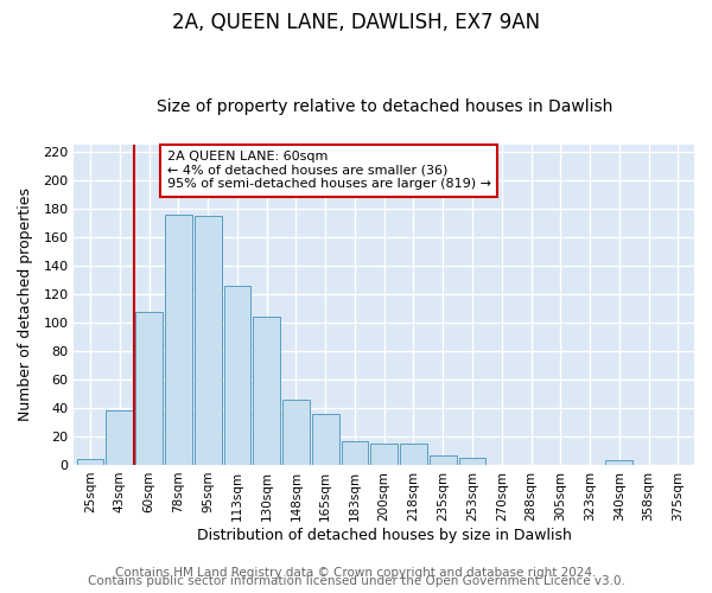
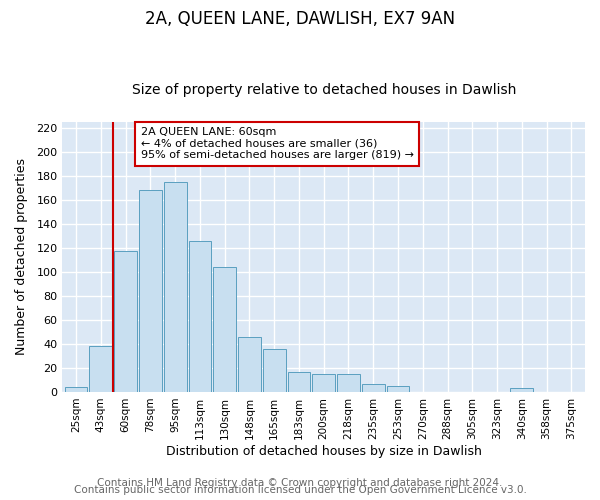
60sqm: 107 -> 117
78sqm: 176 -> 168
